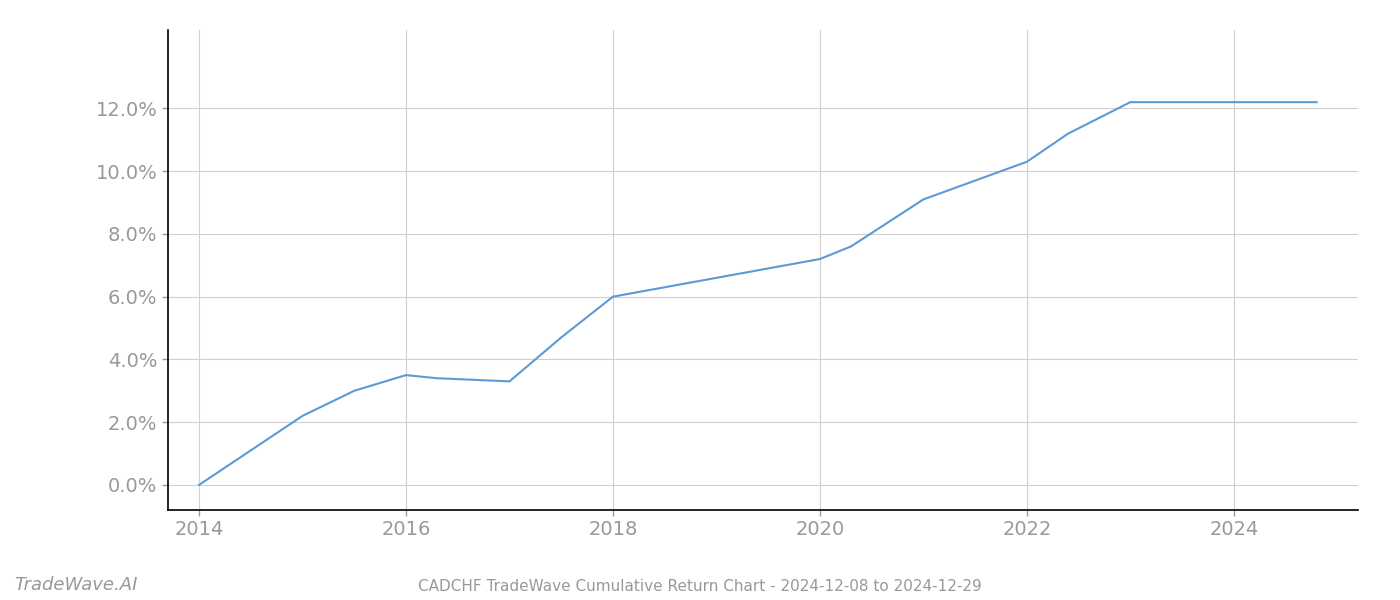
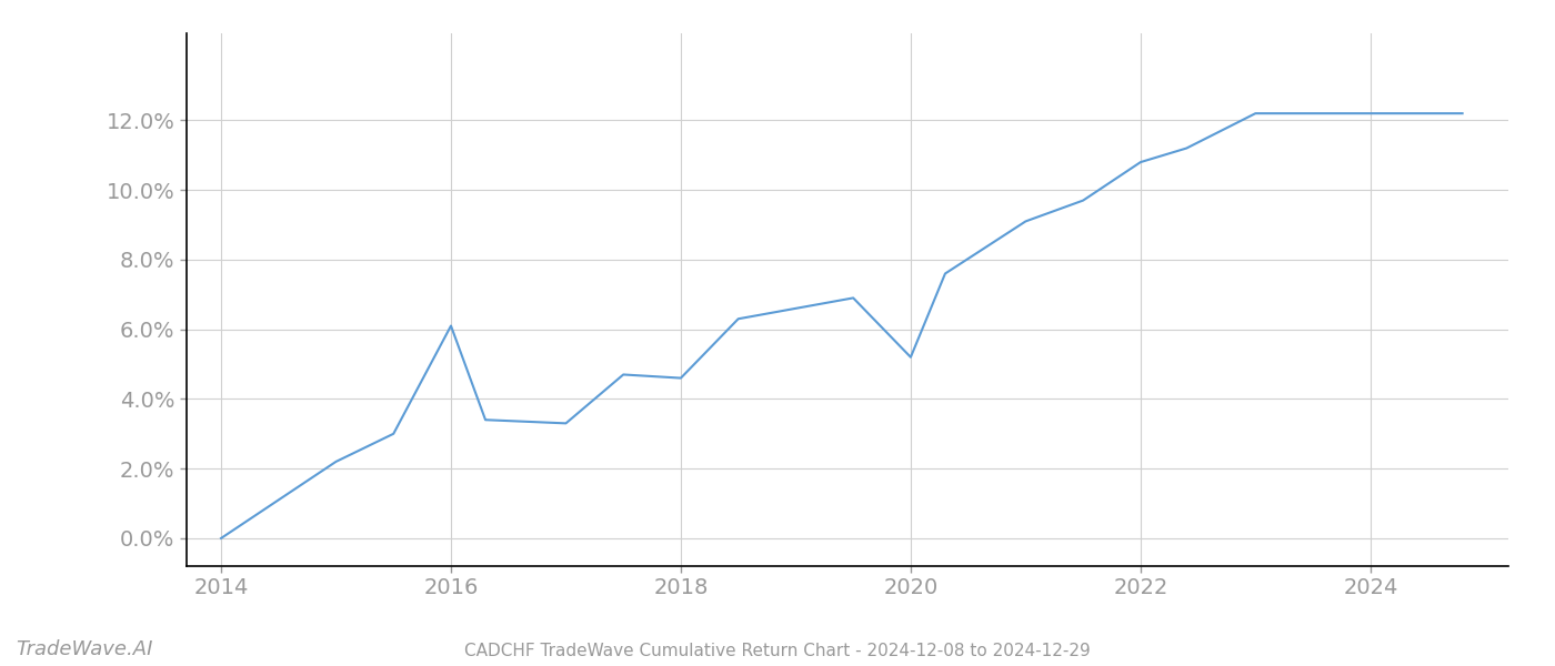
2016: 3.5% -> 6.1%
2018: 6.0% -> 4.6%
2020: 7.2% -> 5.2%
2022: 10.3% -> 10.8%
